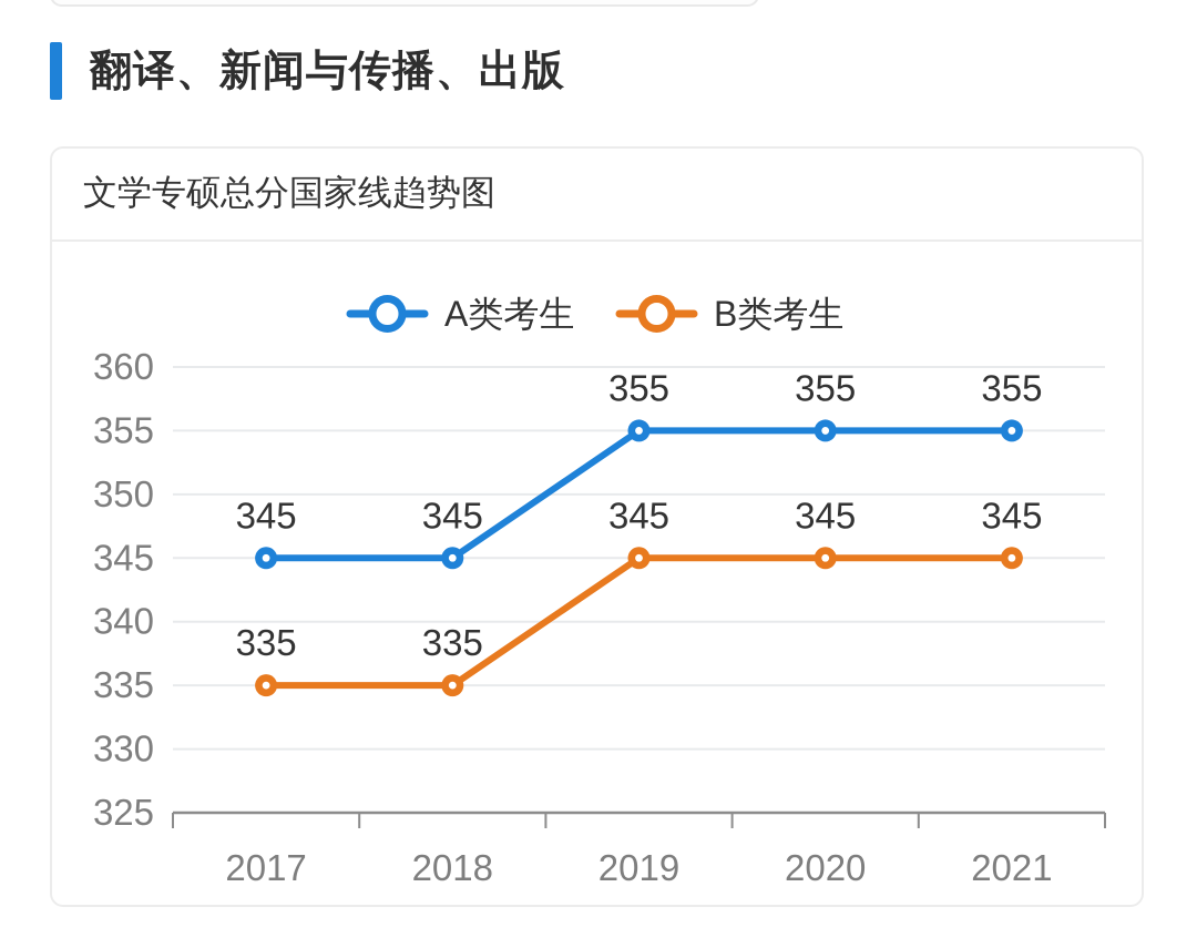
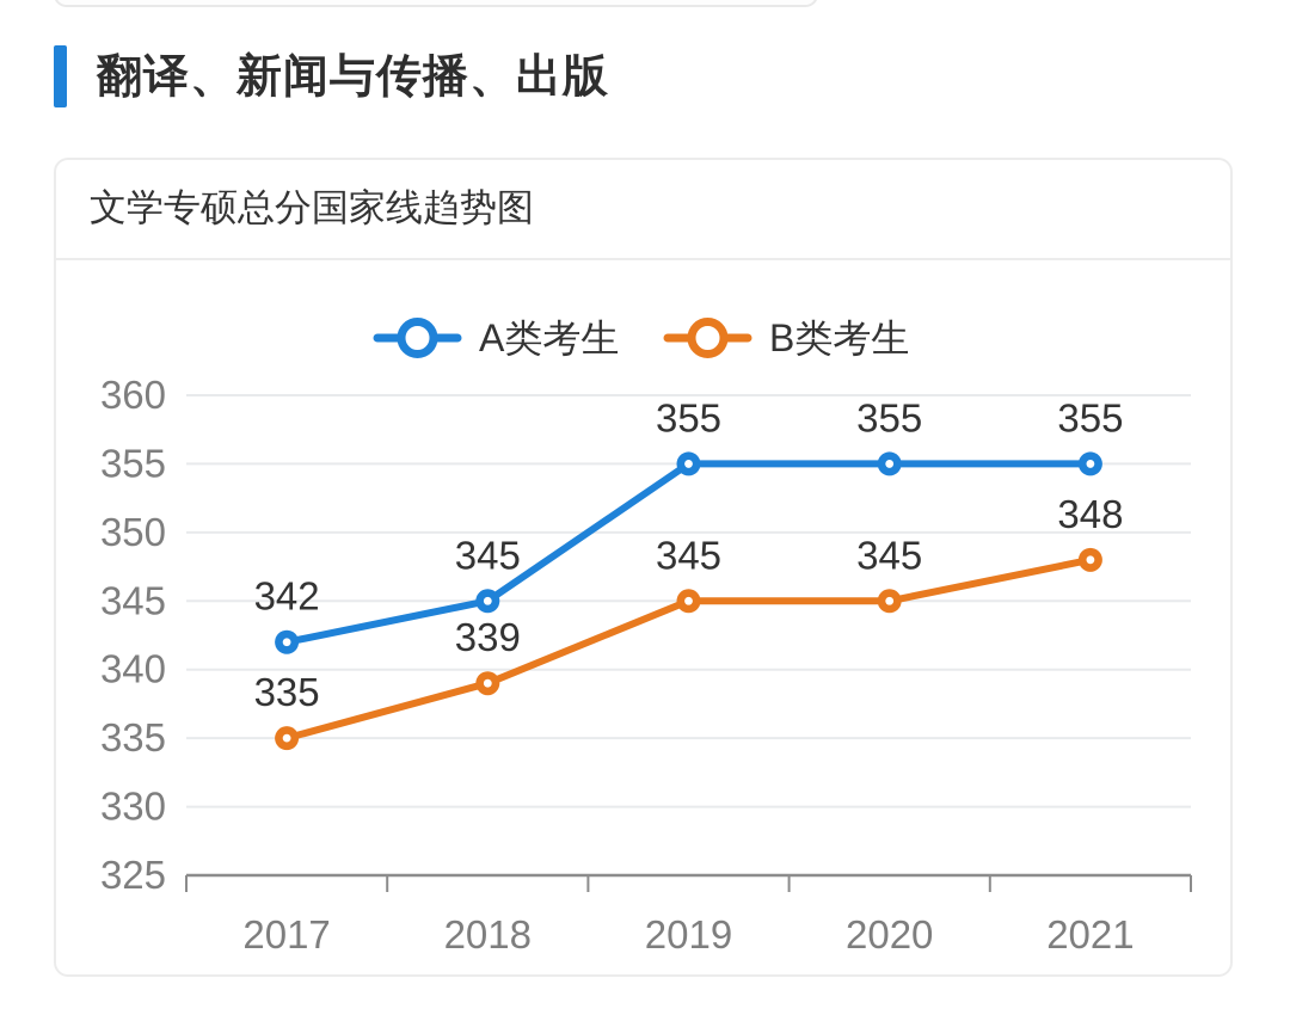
A类考生/2017: 345 -> 342
B类考生/2018: 335 -> 339
B类考生/2021: 345 -> 348
